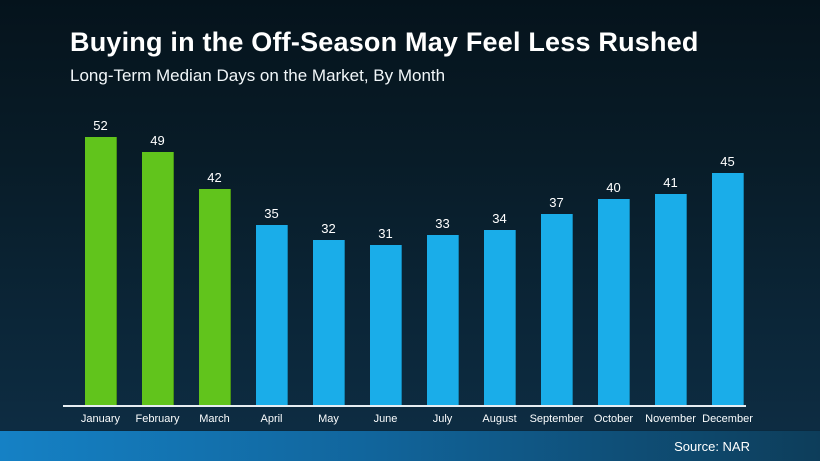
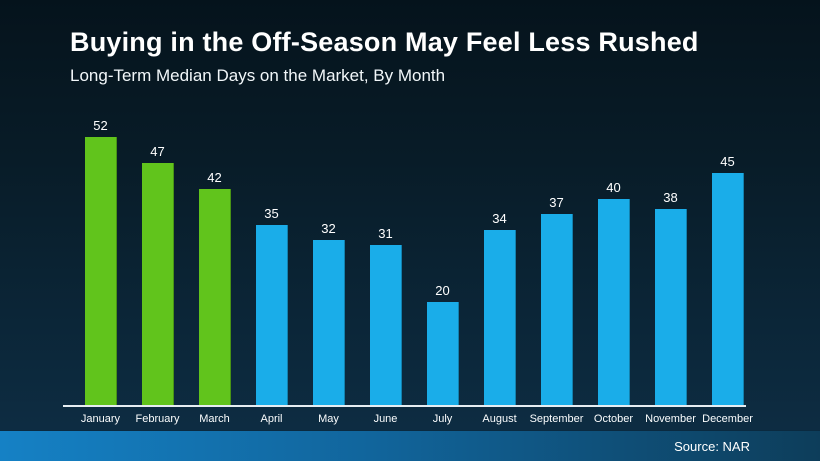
February: 49 -> 47
July: 33 -> 20
November: 41 -> 38
